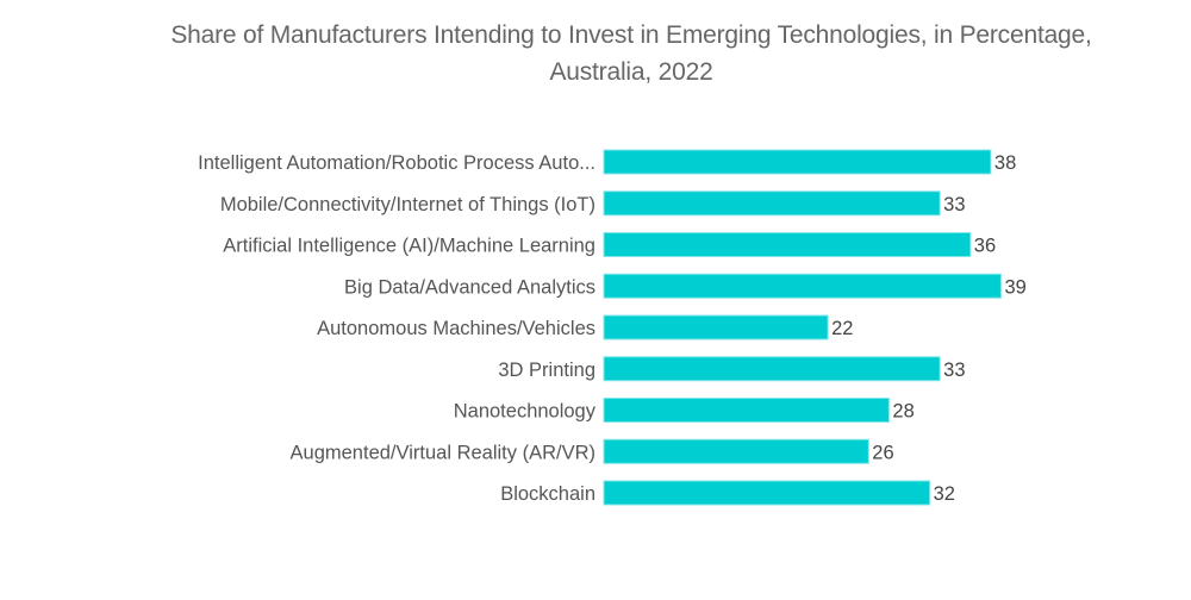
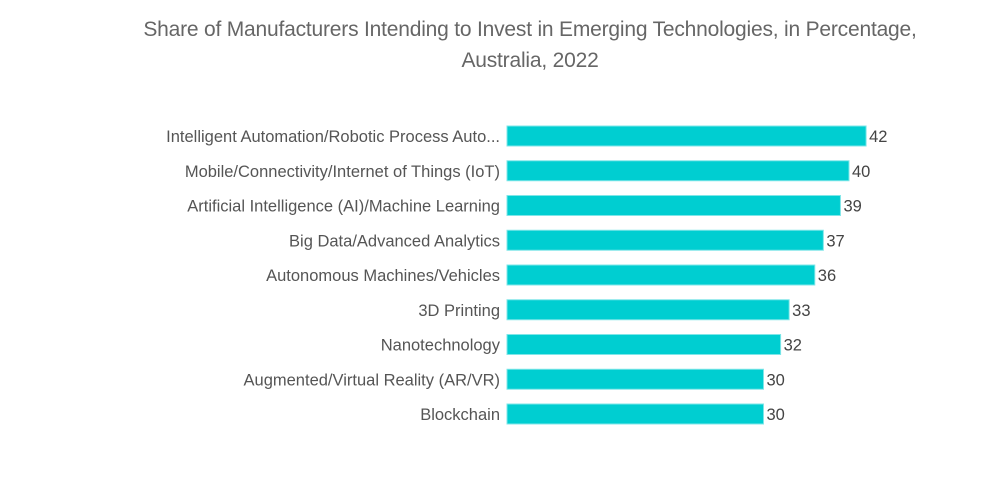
Intelligent Automation/Robotic Process Auto...: 38 -> 42
Mobile/Connectivity/Internet of Things (IoT): 33 -> 40
Artificial Intelligence (AI)/Machine Learning: 36 -> 39
Big Data/Advanced Analytics: 39 -> 37
Autonomous Machines/Vehicles: 22 -> 36
Nanotechnology: 28 -> 32
Augmented/Virtual Reality (AR/VR): 26 -> 30
Blockchain: 32 -> 30
